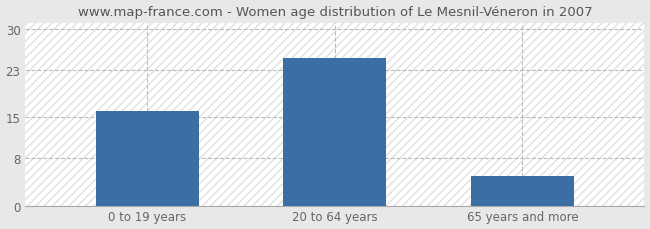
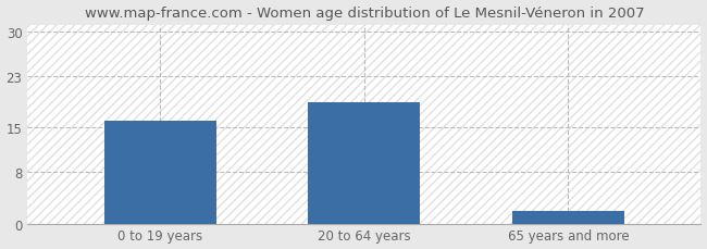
20 to 64 years: 25 -> 19
65 years and more: 5 -> 2
